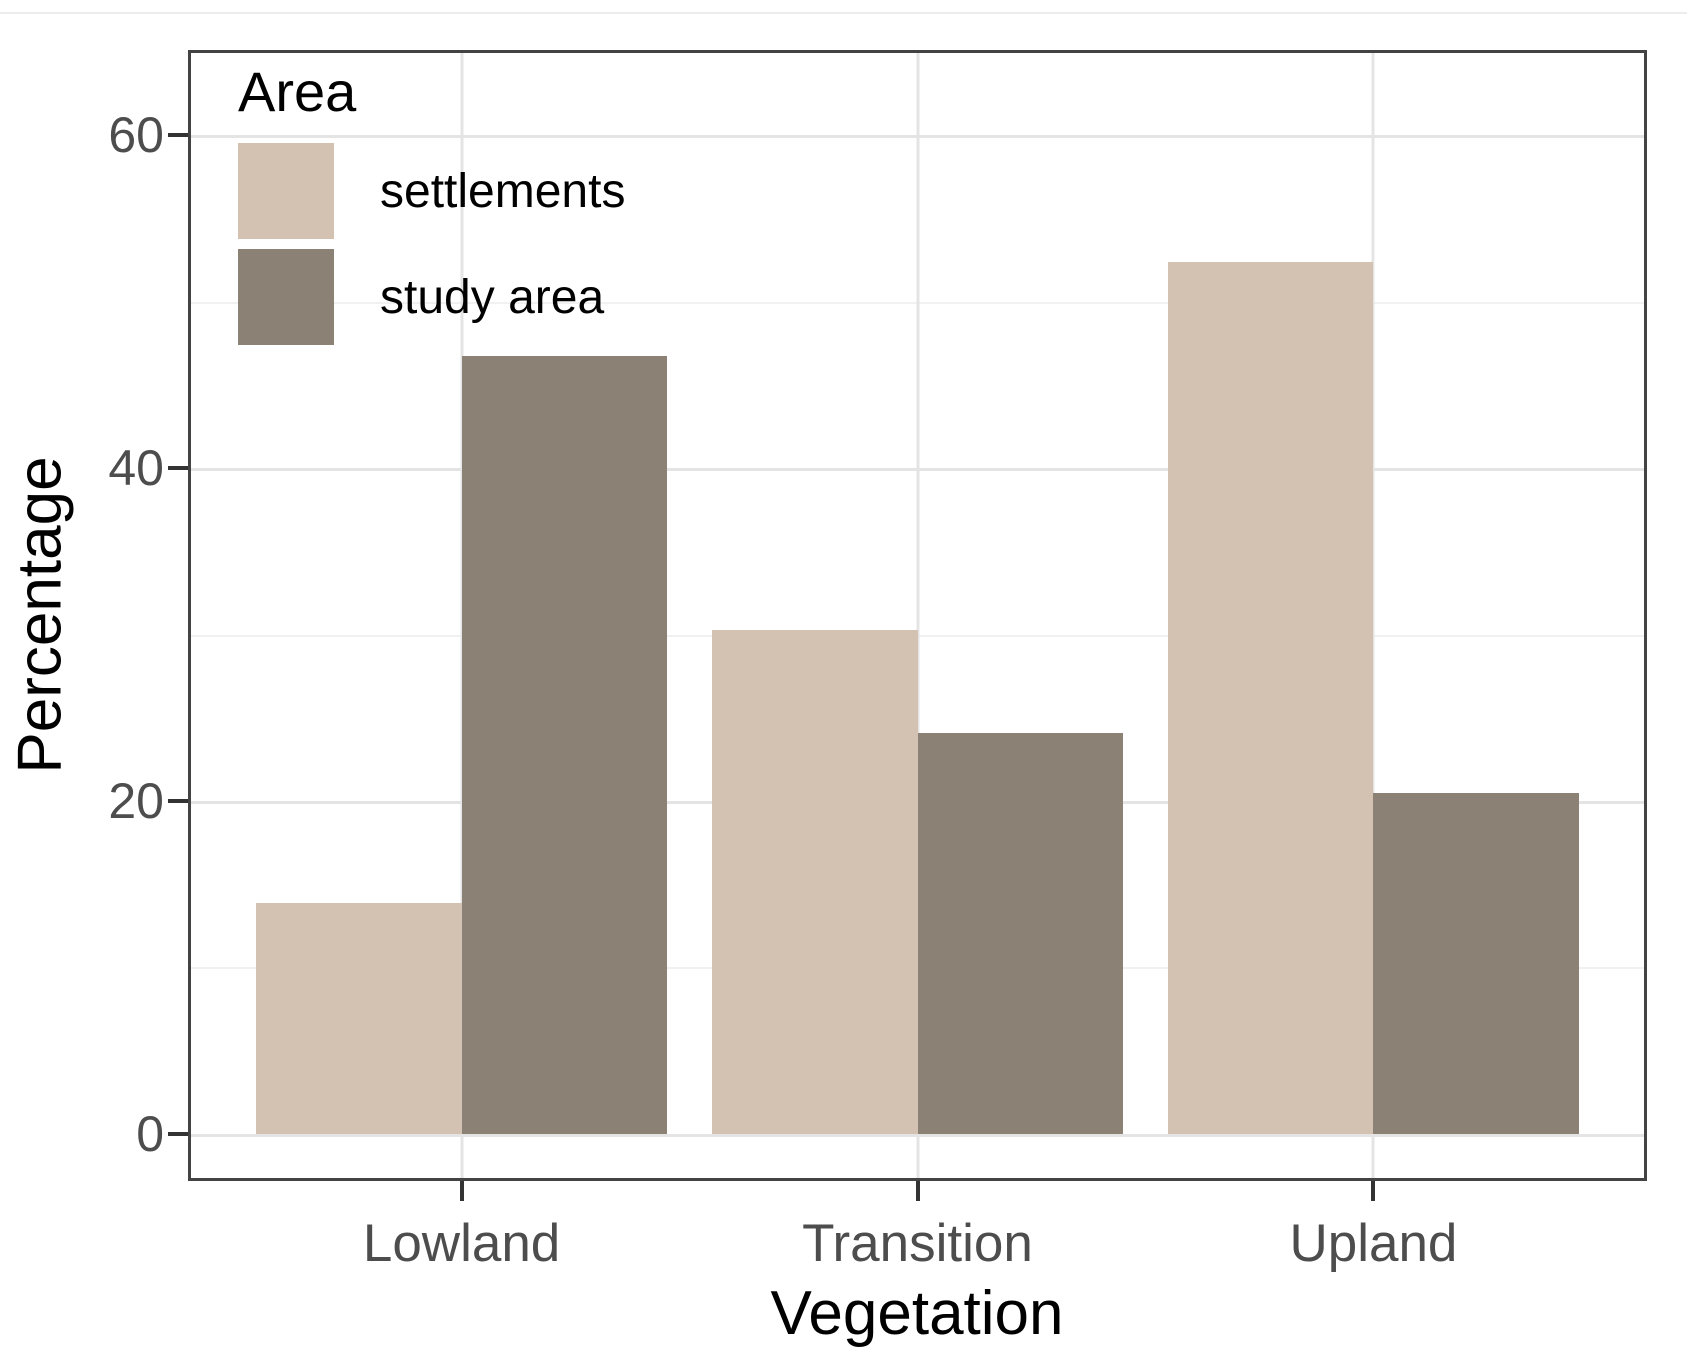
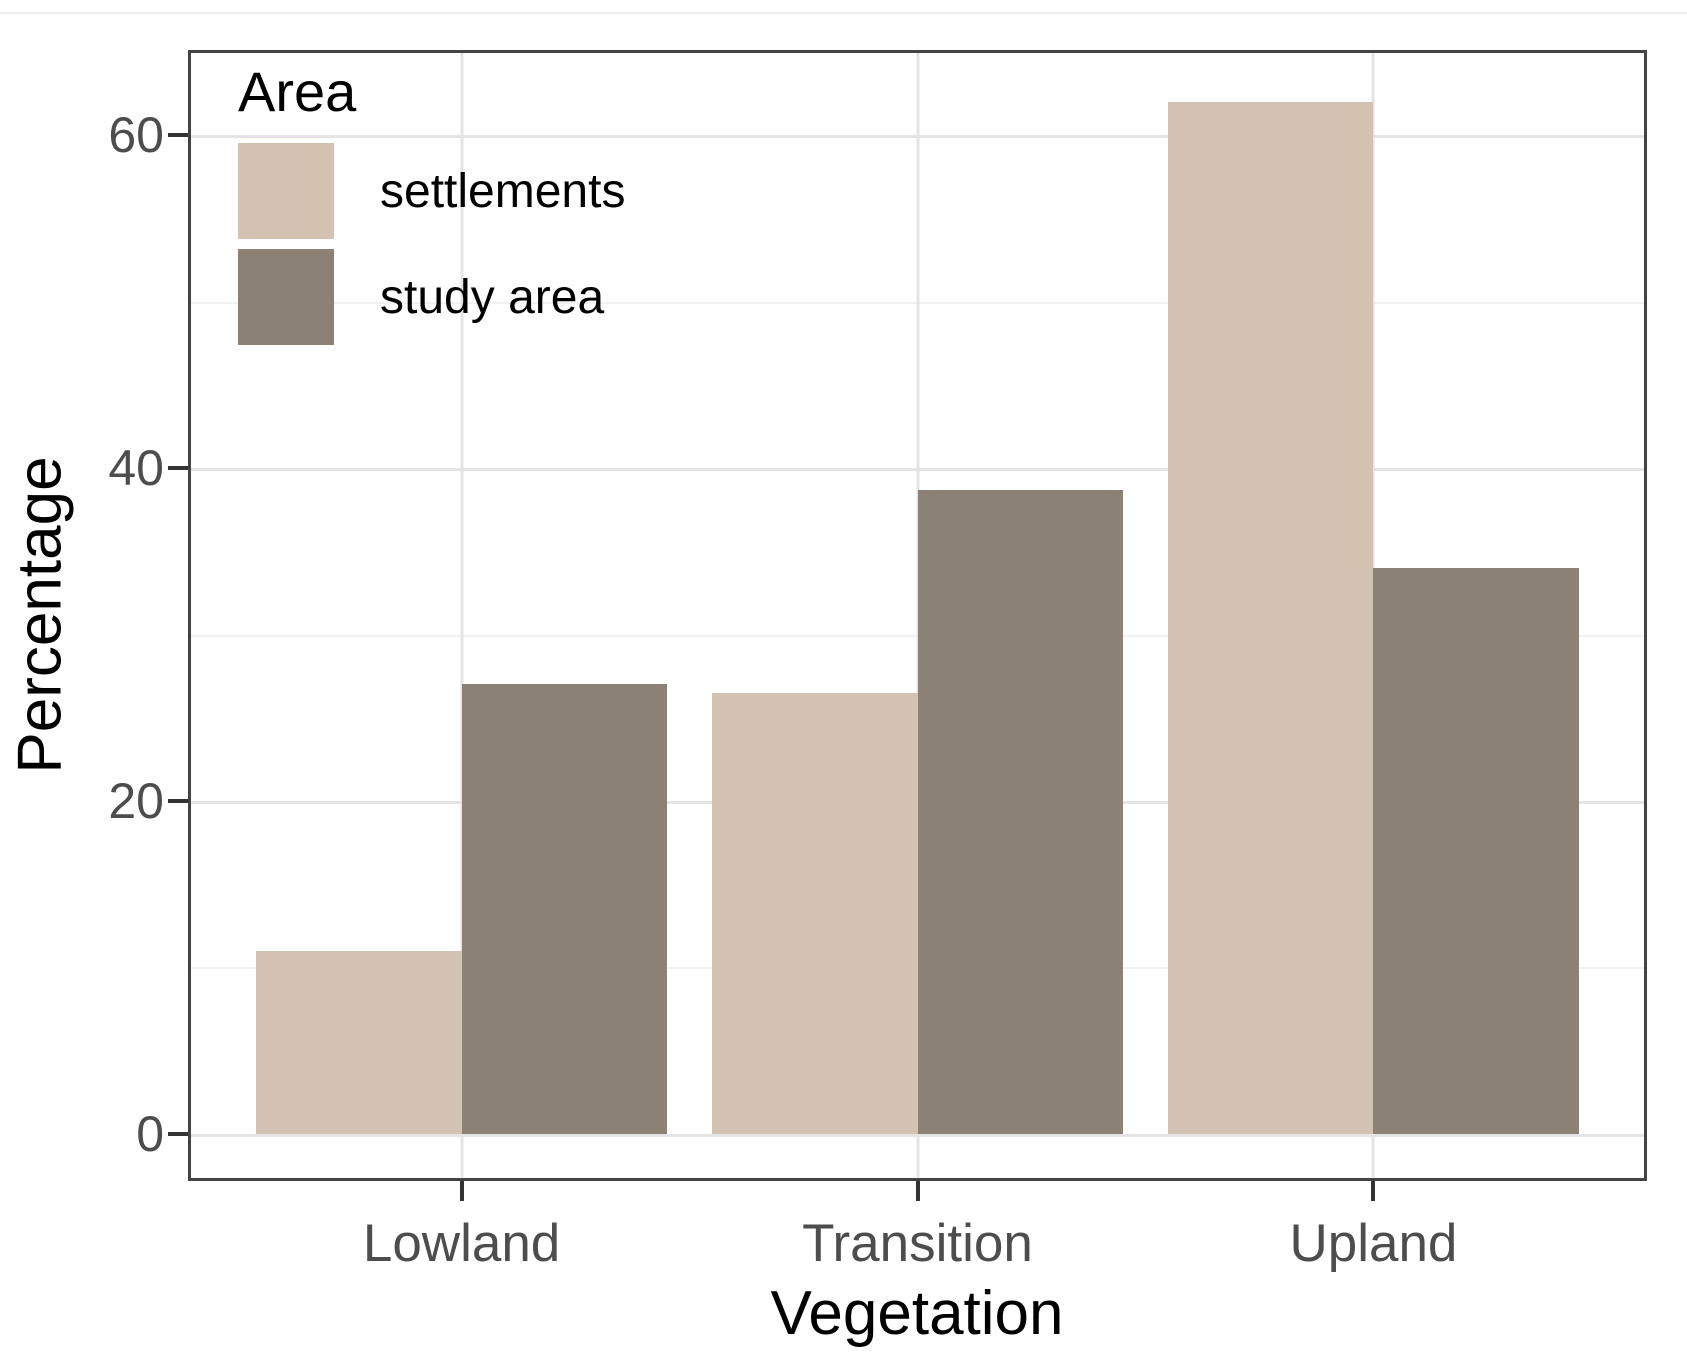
settlements/Lowland: 13.9 -> 11.0
study area/Lowland: 46.7 -> 27.0
settlements/Transition: 30.3 -> 26.5
study area/Transition: 24.1 -> 38.7
settlements/Upland: 52.4 -> 62.0
study area/Upland: 20.5 -> 34.0
